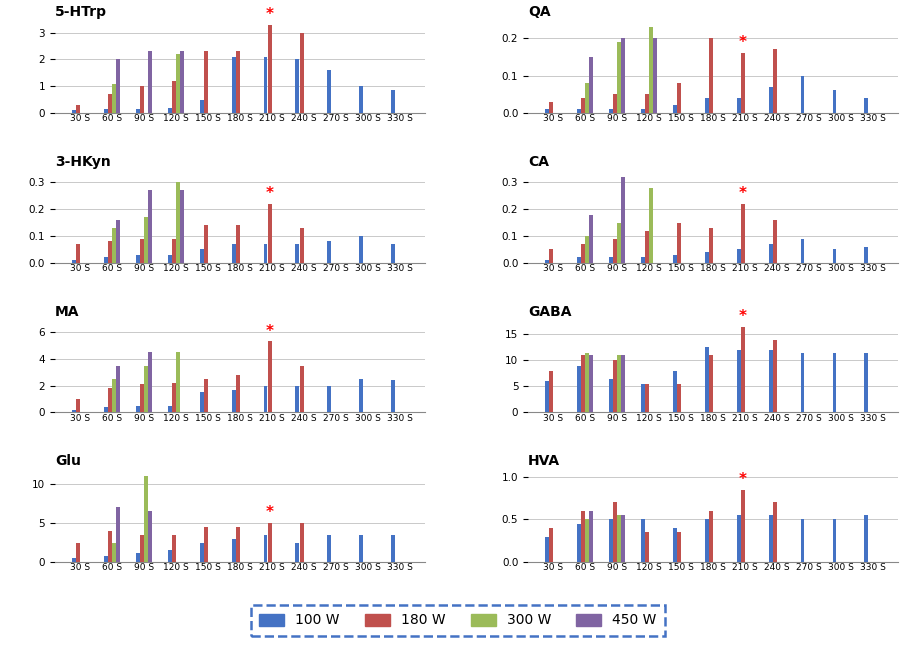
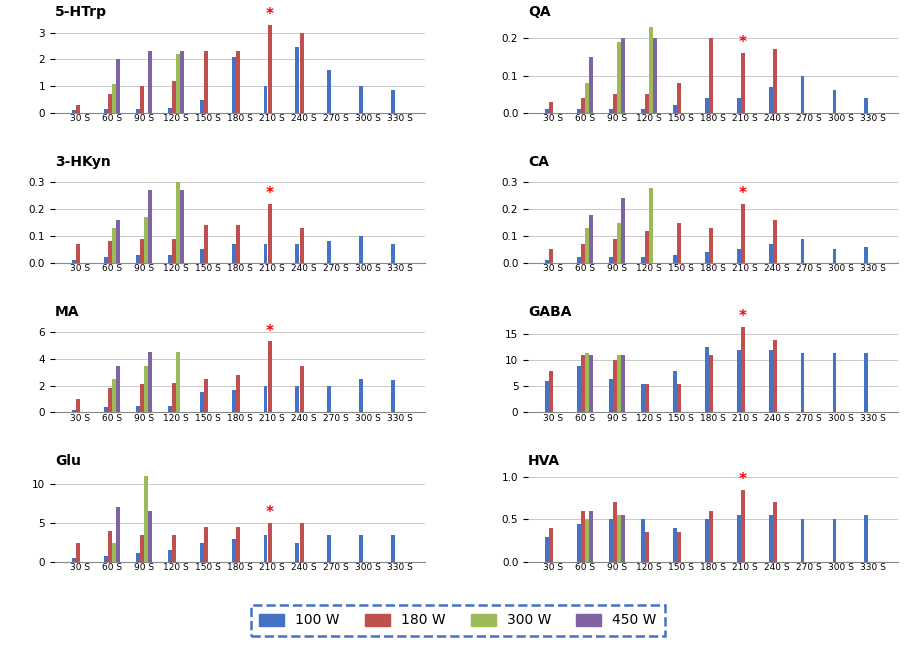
5-HTrp/100 W/210 S: 2.10 -> 1.00
5-HTrp/100 W/240 S: 2.00 -> 2.45
CA/300 W/60 S: 0.10 -> 0.13
CA/450 W/90 S: 0.32 -> 0.24
